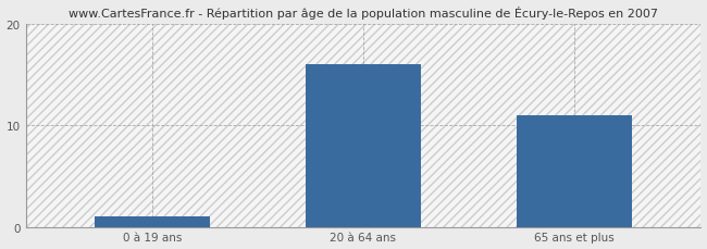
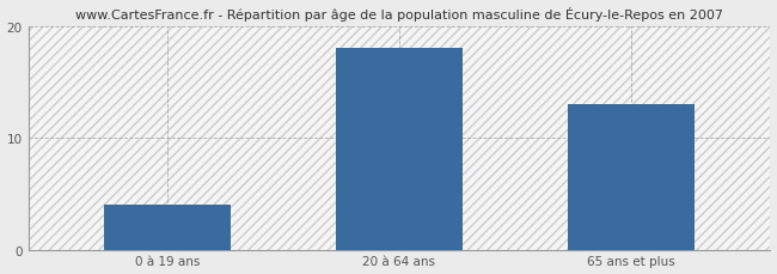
0 à 19 ans: 1 -> 4
20 à 64 ans: 16 -> 18
65 ans et plus: 11 -> 13
